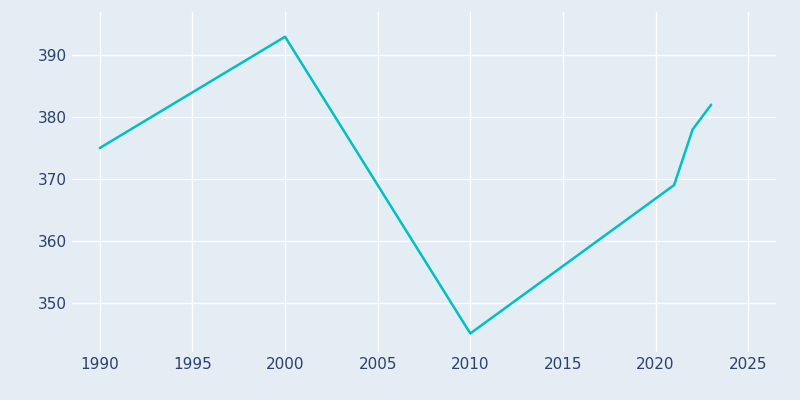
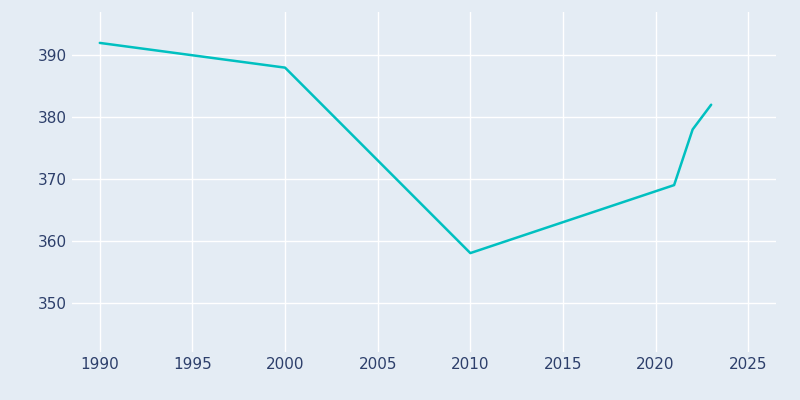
1990: 375 -> 392
2000: 393 -> 388
2010: 345 -> 358
